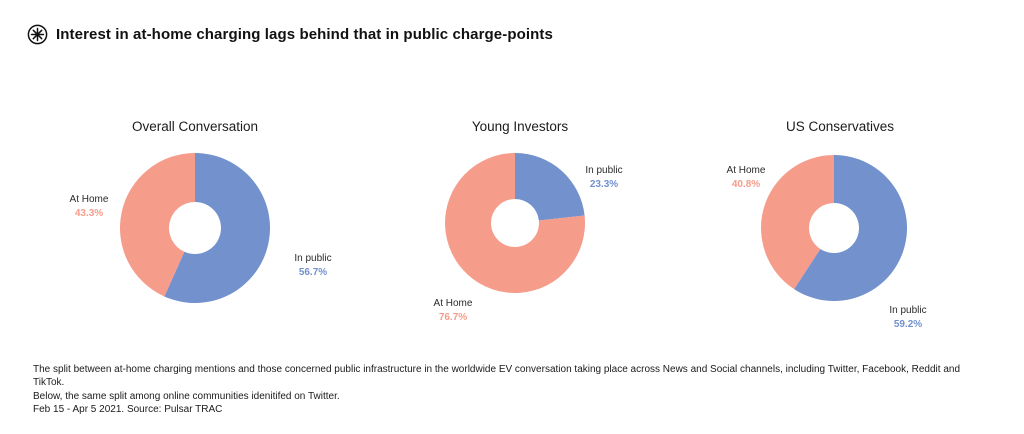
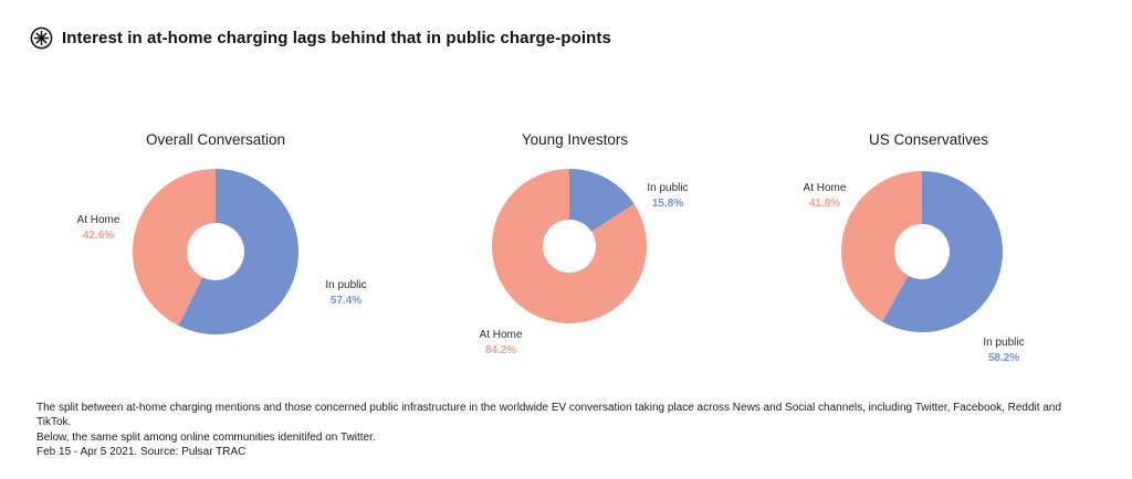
Overall Conversation/In public: 56.7% -> 57.4%
Overall Conversation/At Home: 43.3% -> 42.6%
Young Investors/In public: 23.3% -> 15.8%
Young Investors/At Home: 76.7% -> 84.2%
US Conservatives/In public: 59.2% -> 58.2%
US Conservatives/At Home: 40.8% -> 41.8%
